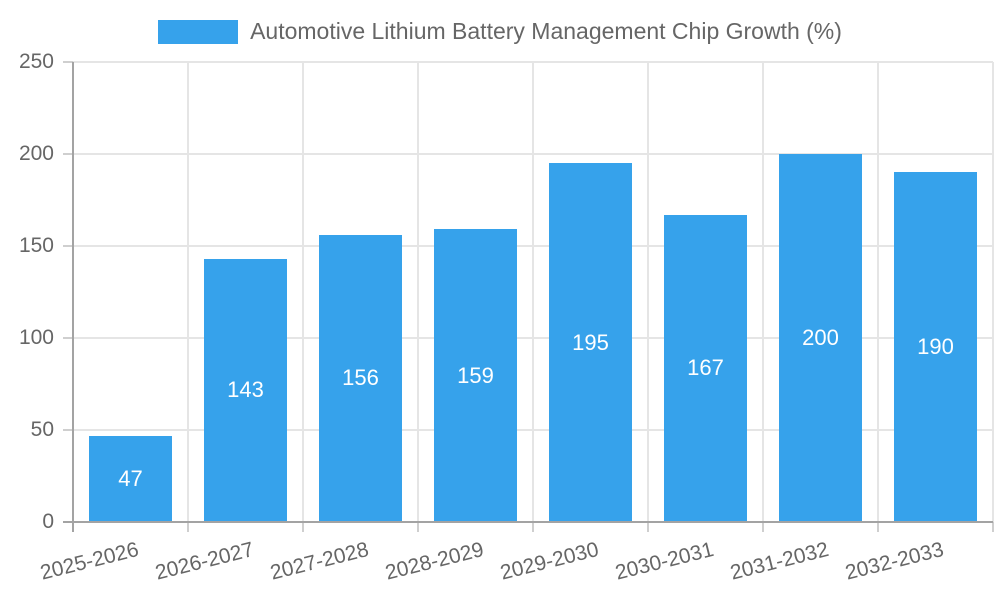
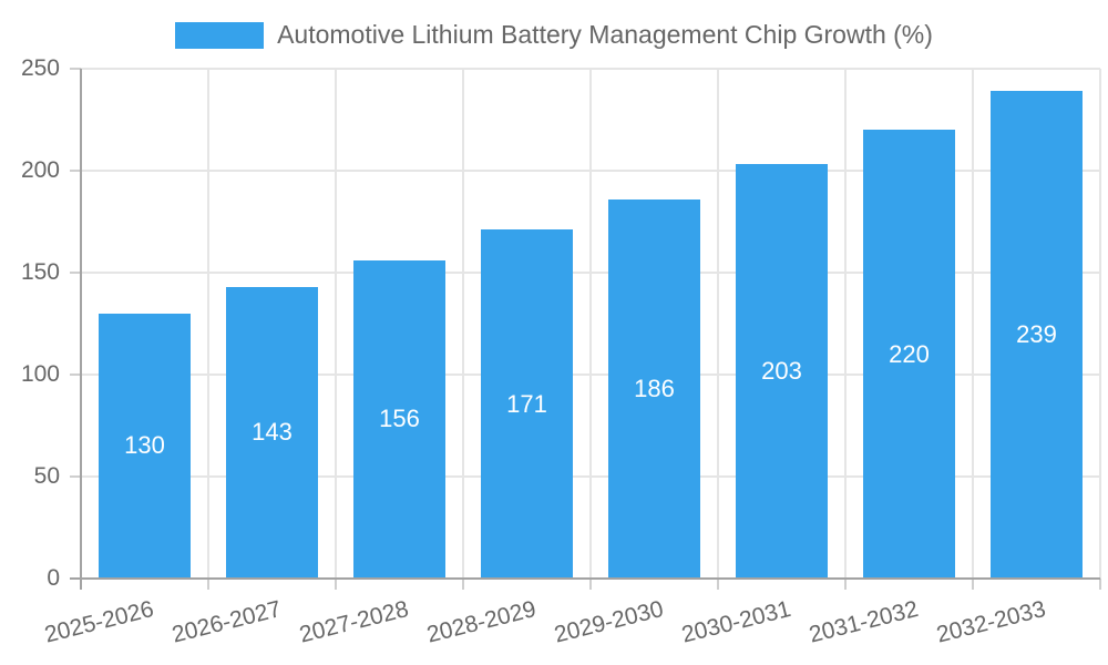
2025-2026: 47 -> 130
2028-2029: 159 -> 171
2029-2030: 195 -> 186
2030-2031: 167 -> 203
2031-2032: 200 -> 220
2032-2033: 190 -> 239
